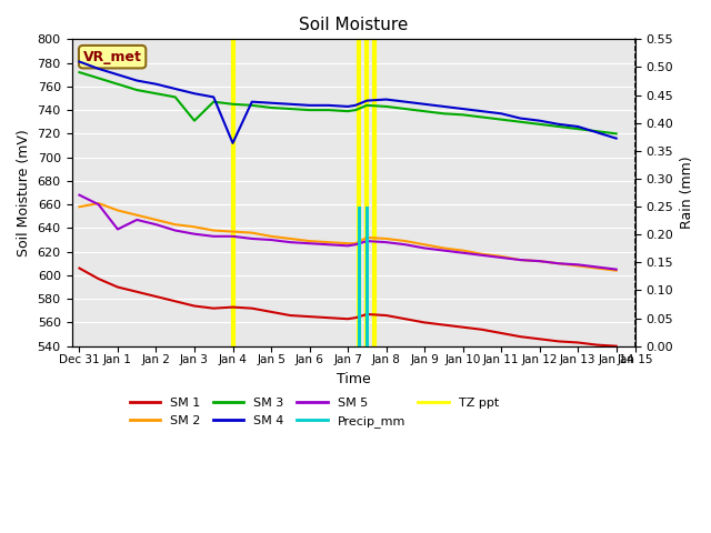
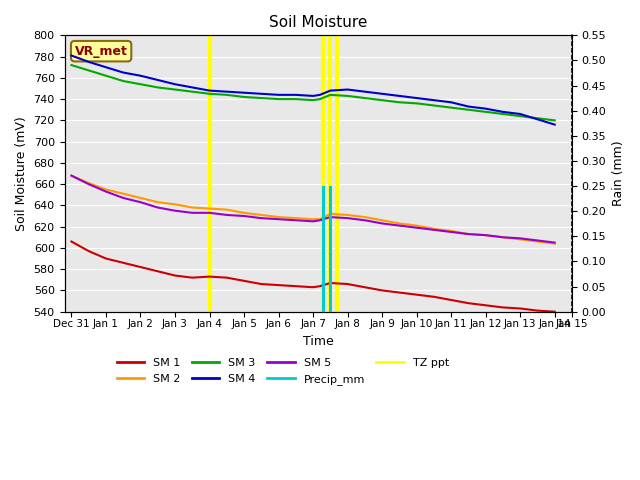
SM 2/Dec 31: 658 -> 668
SM 5/Jan 1: 639 -> 653
SM 3/Jan 3: 731 -> 749
SM 4/Jan 4: 712 -> 748
